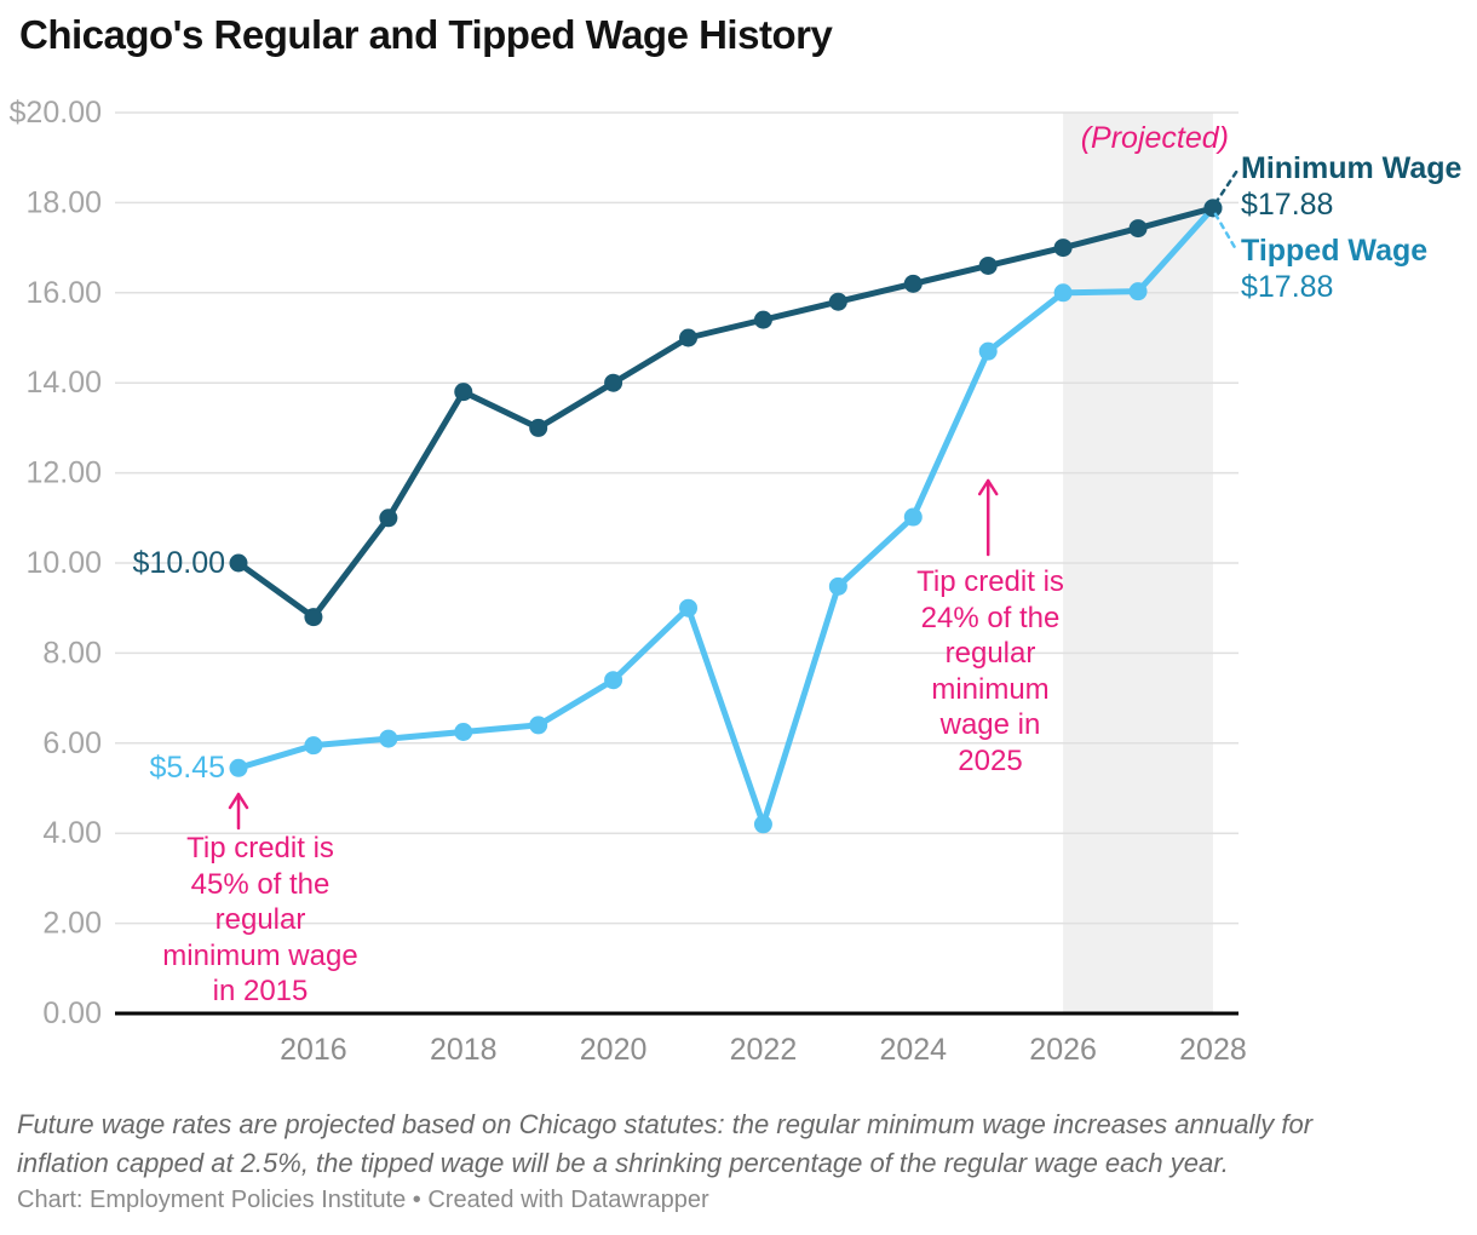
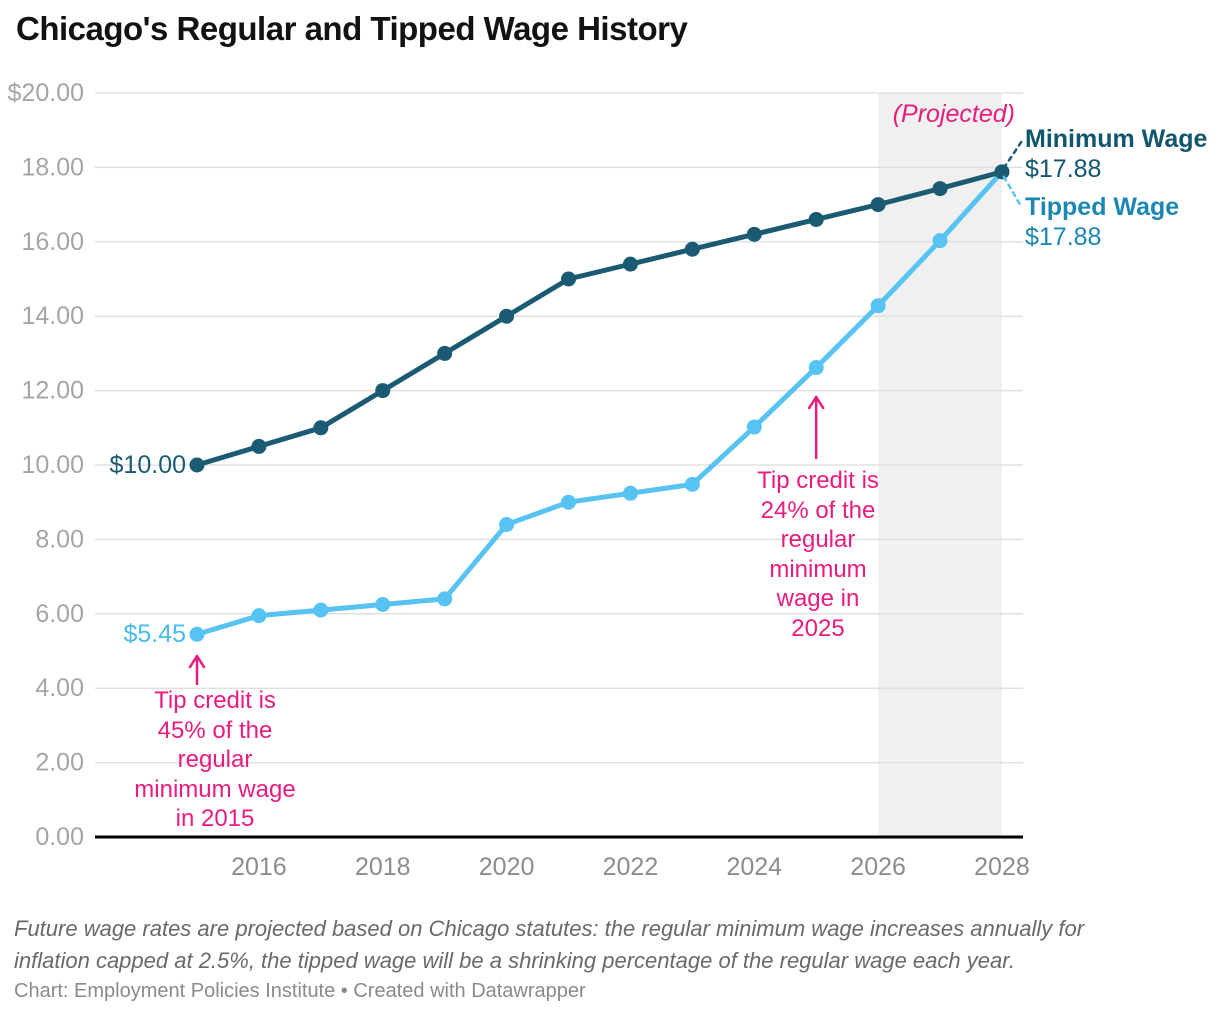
Minimum Wage/2016: $8.8 -> $10.5
Minimum Wage/2018: $13.8 -> $12.0
Tipped Wage/2020: $7.4 -> $8.4
Tipped Wage/2022: $4.2 -> $9.2
Tipped Wage/2025: $14.7 -> $12.6
Tipped Wage/2026: $16.0 -> $14.3
